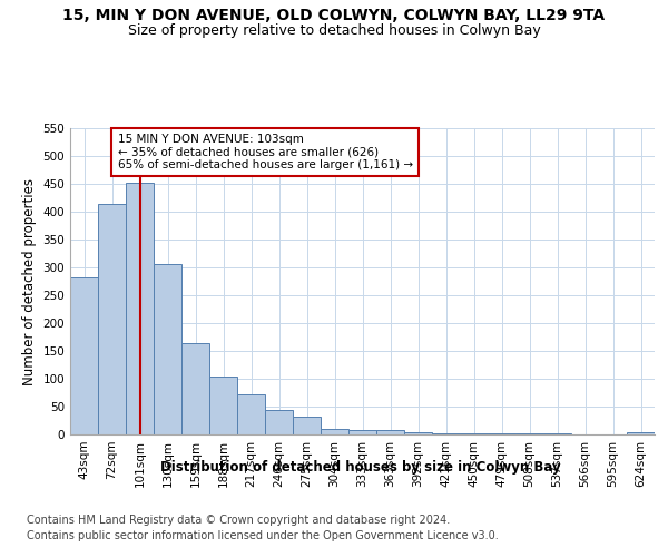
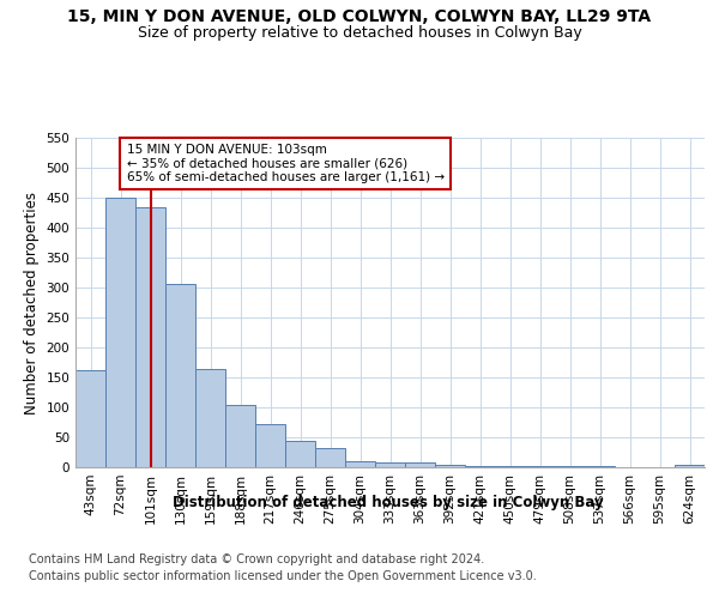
43sqm: 282 -> 163
72sqm: 414 -> 450
101sqm: 452 -> 435
